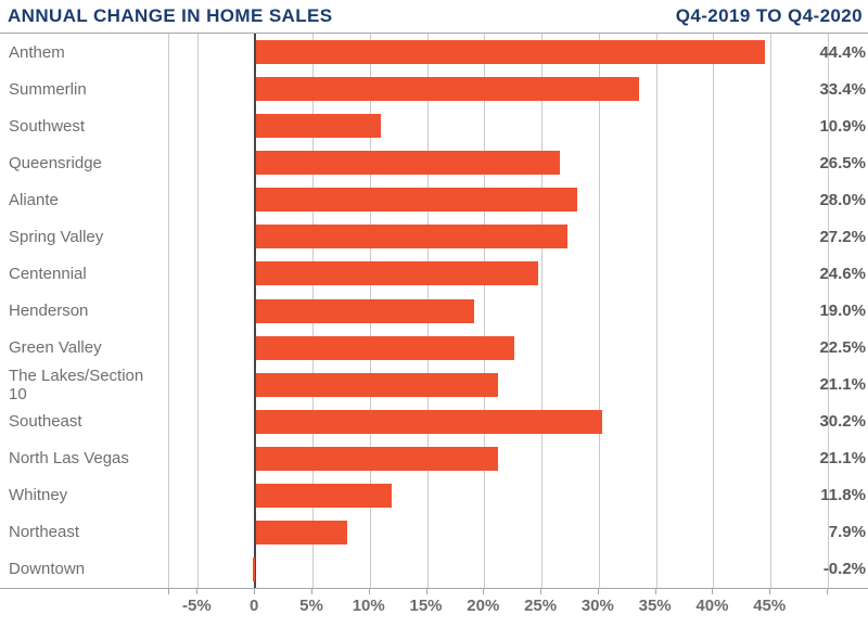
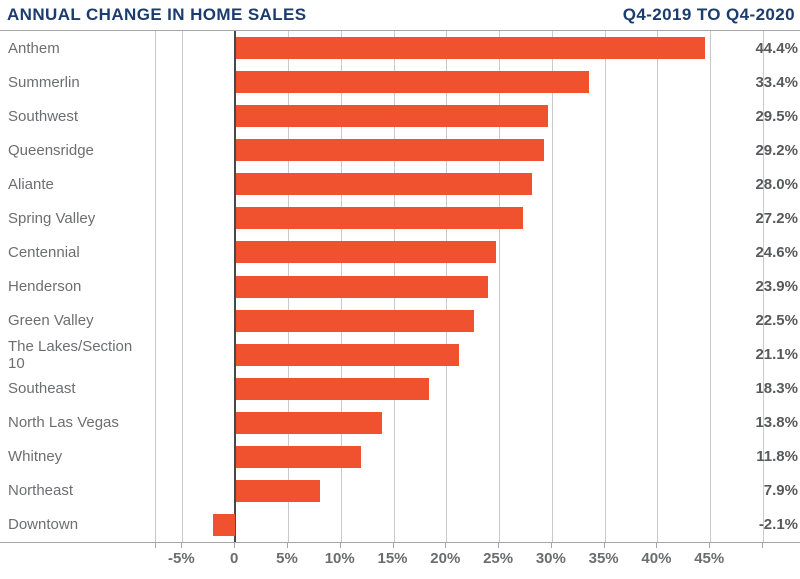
Southwest: 10.9% -> 29.5%
Queensridge: 26.5% -> 29.2%
Henderson: 19.0% -> 23.9%
Southeast: 30.2% -> 18.3%
North Las Vegas: 21.1% -> 13.8%
Downtown: -0.2% -> -2.1%
